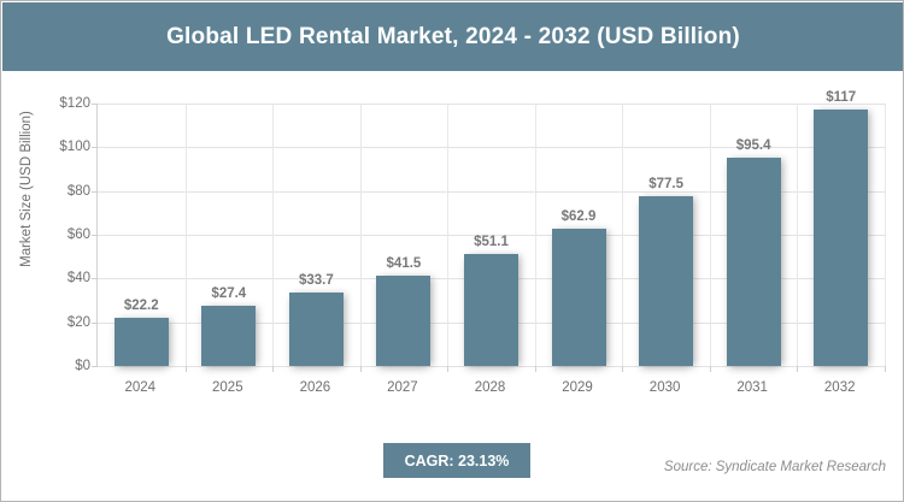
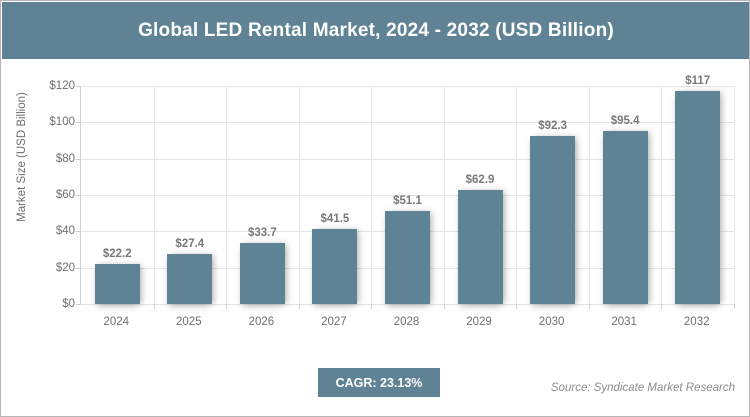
2030: $77.5 -> $92.3
